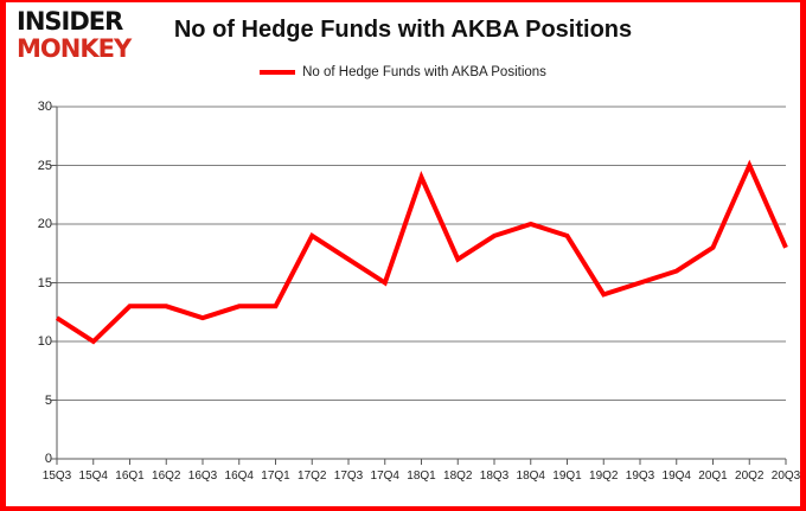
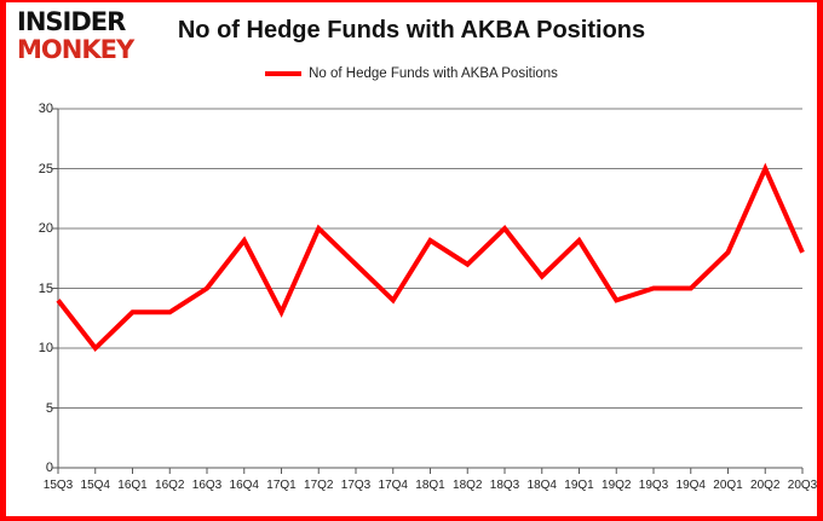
15Q3: 12 -> 14
16Q3: 12 -> 15
16Q4: 13 -> 19
17Q2: 19 -> 20
17Q4: 15 -> 14
18Q1: 24 -> 19
18Q3: 19 -> 20
18Q4: 20 -> 16
19Q4: 16 -> 15
